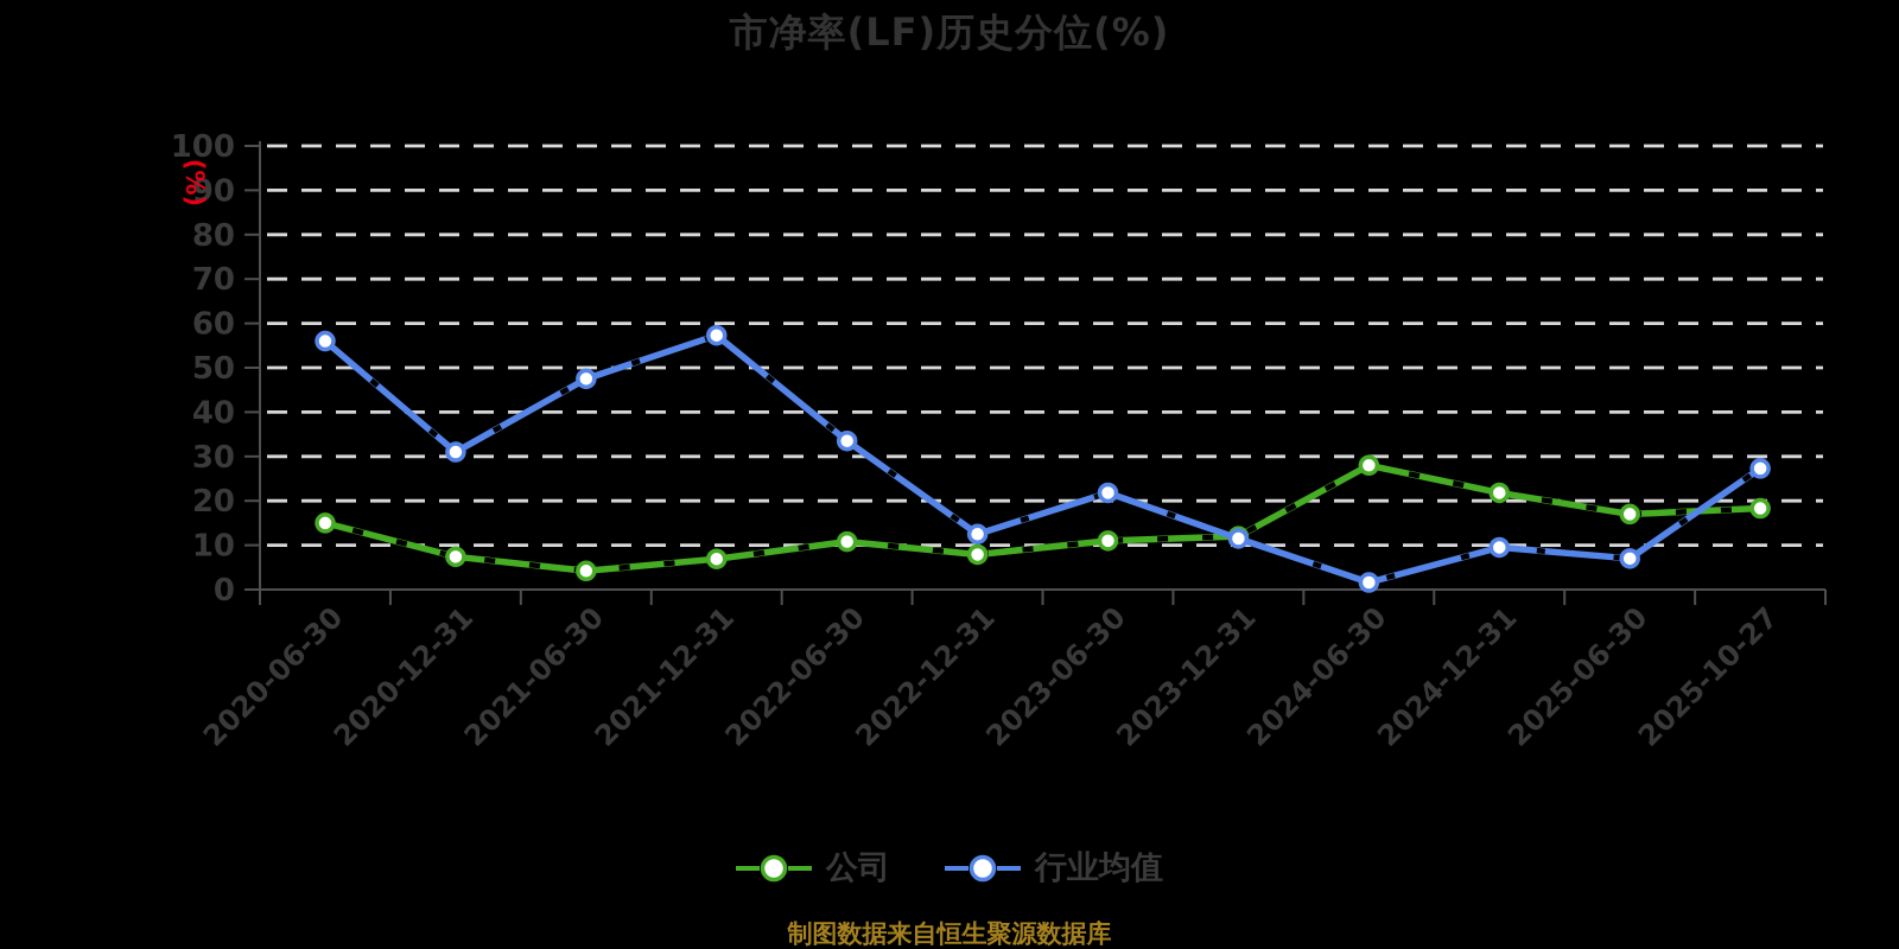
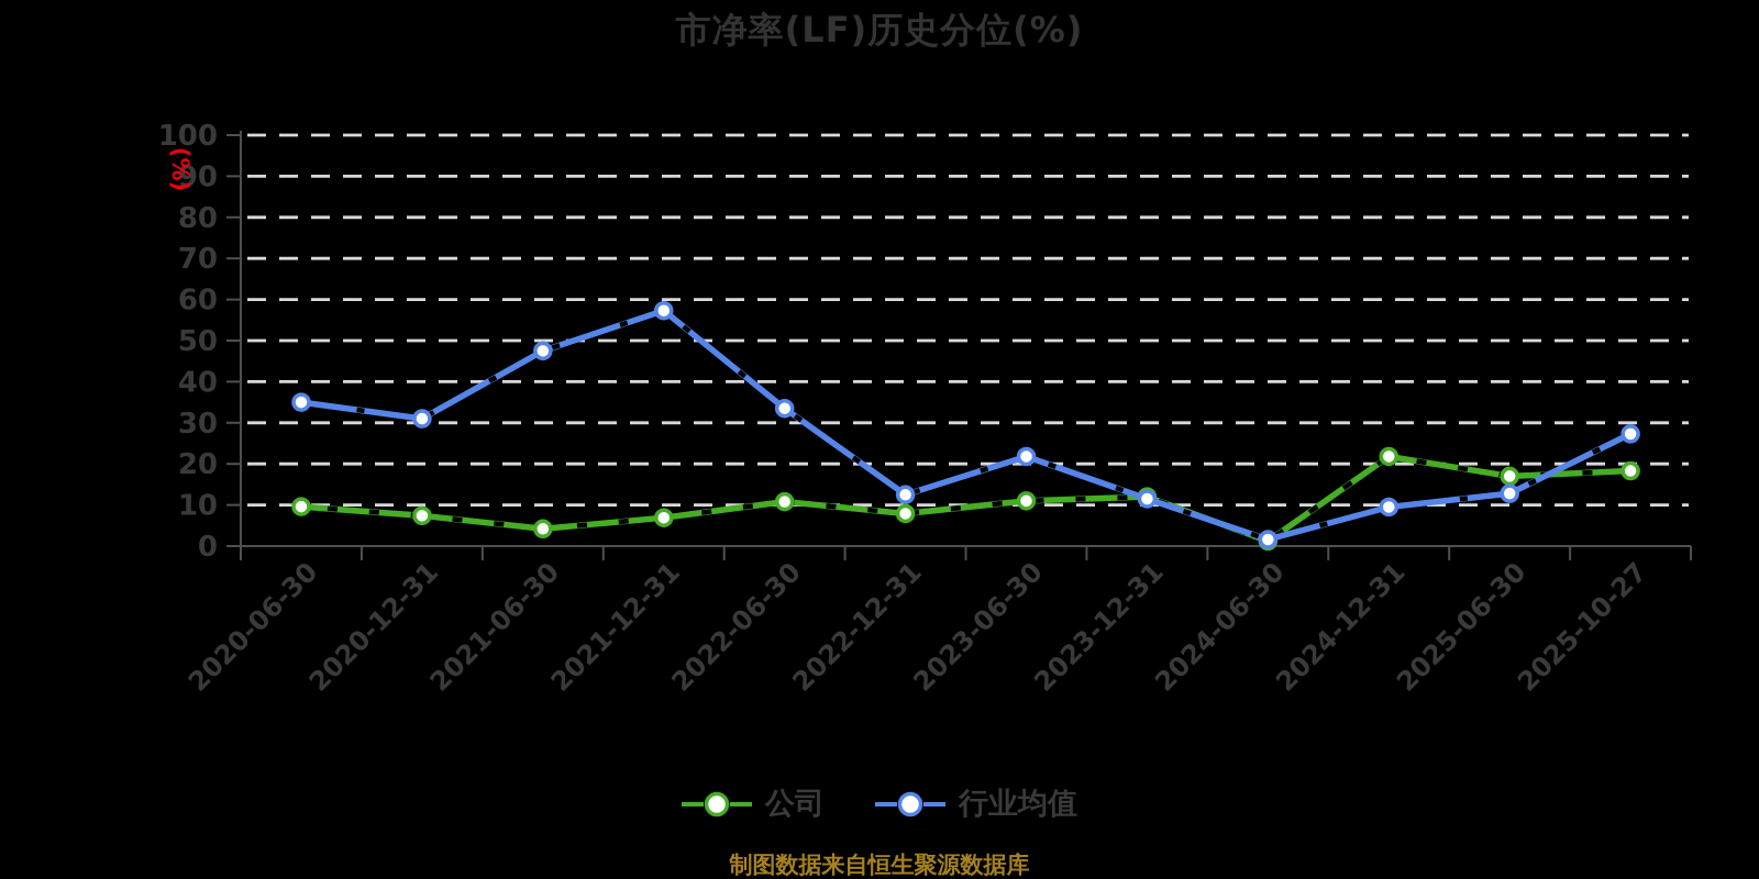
公司/2020-06-30: 15 -> 10
行业均值/2020-06-30: 56 -> 35
公司/2024-06-30: 28 -> 1
行业均值/2025-06-30: 7 -> 13
